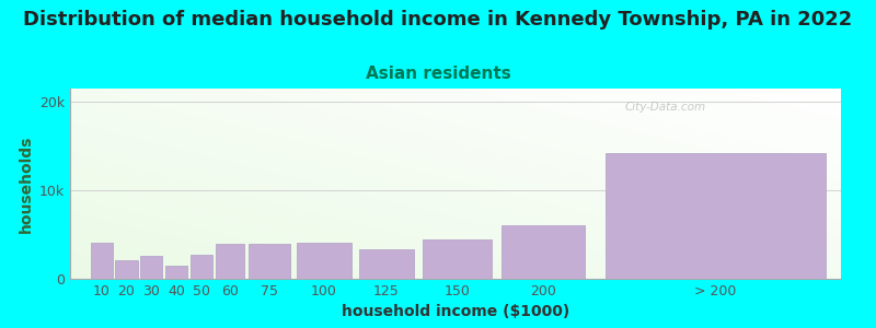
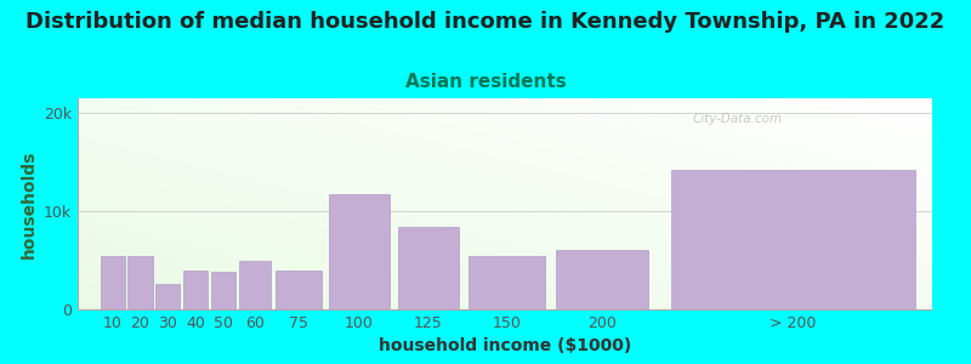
10: 4.1k -> 5.4k
20: 2.1k -> 5.4k
40: 1.5k -> 4.0k
50: 2.7k -> 3.8k
60: 3.9k -> 5.0k
100: 4.1k -> 11.8k
125: 3.3k -> 8.4k
150: 4.5k -> 5.4k
